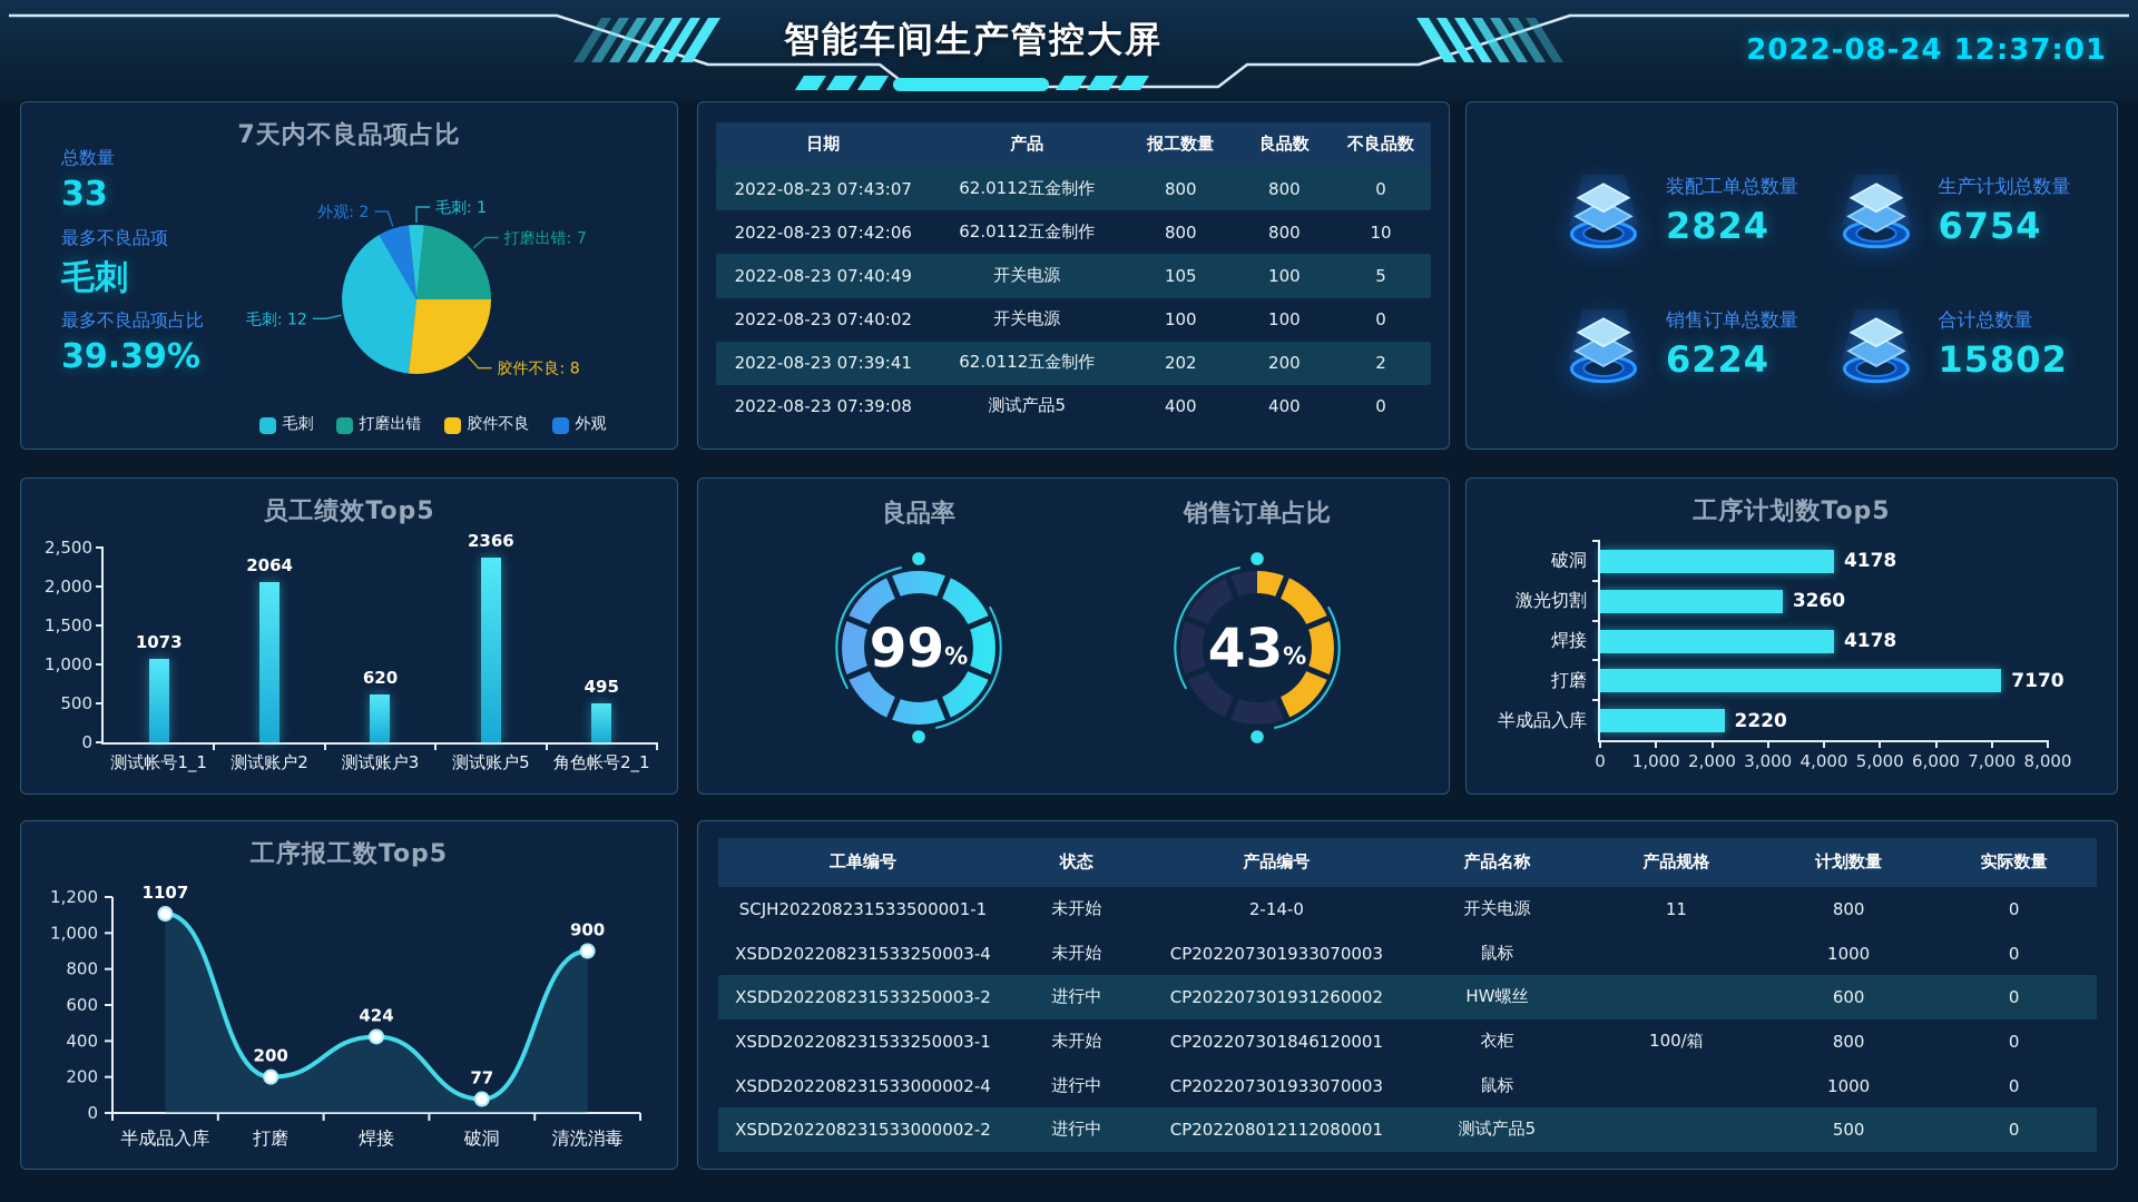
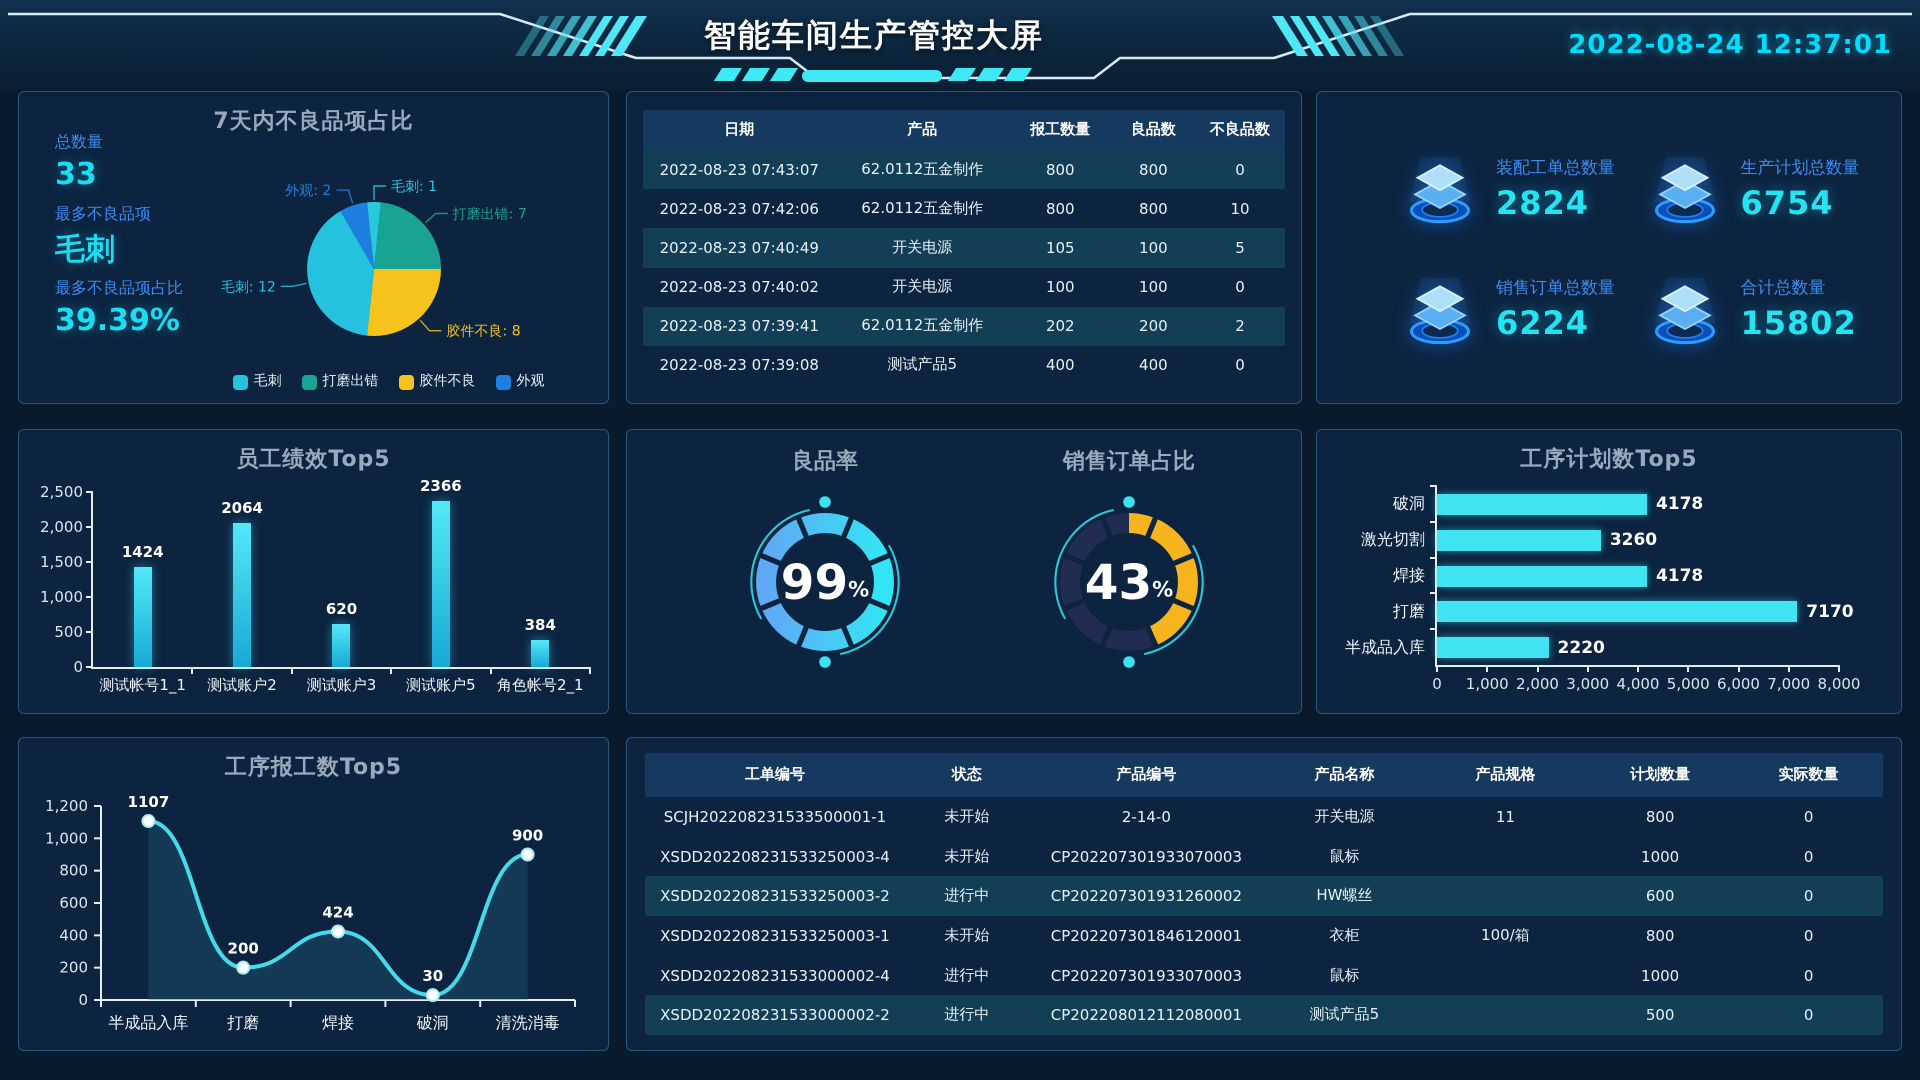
员工绩效Top5/测试帐号1_1: 1073 -> 1424
员工绩效Top5/角色帐号2_1: 495 -> 384
工序报工数Top5/破洞: 77 -> 30
